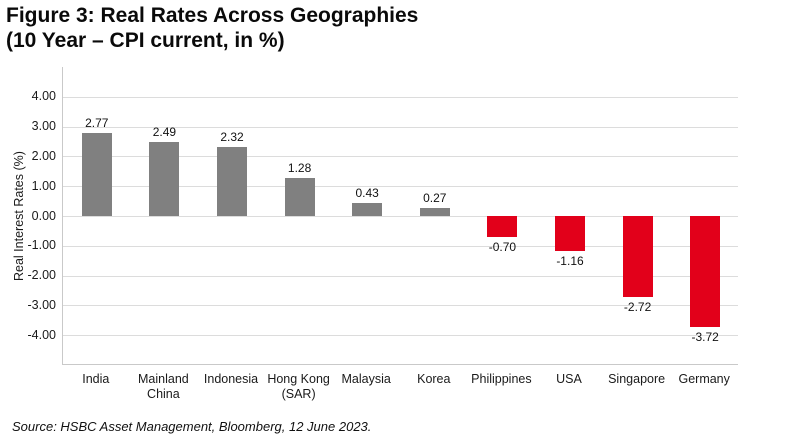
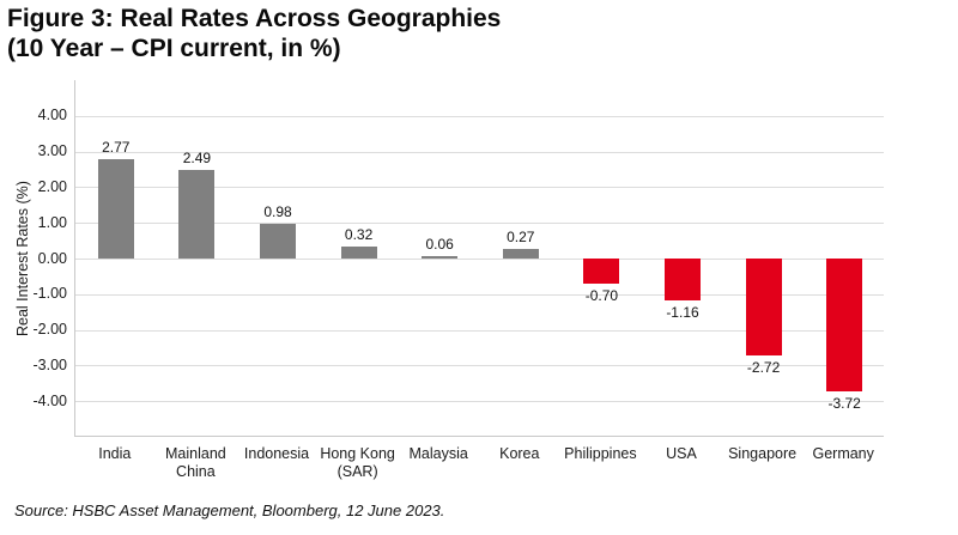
Indonesia: 2.32 -> 0.98
Hong Kong (SAR): 1.28 -> 0.32
Malaysia: 0.43 -> 0.06
